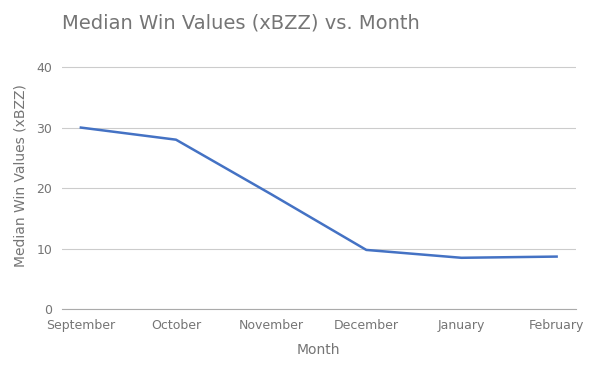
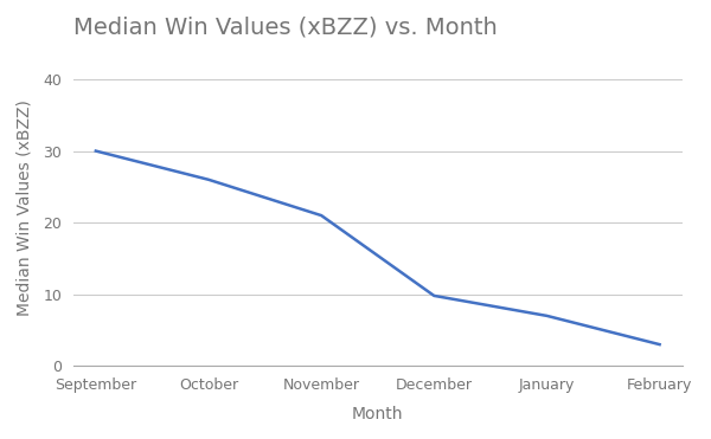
October: 28.0 -> 26.0
November: 19.0 -> 21.0
January: 8.5 -> 7.0
February: 8.7 -> 3.0
